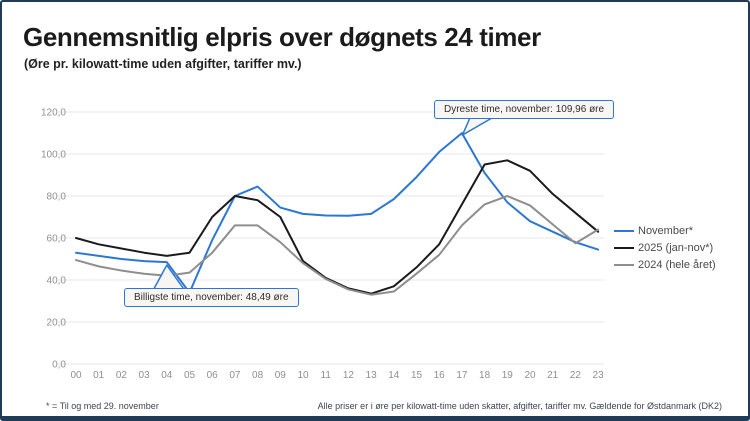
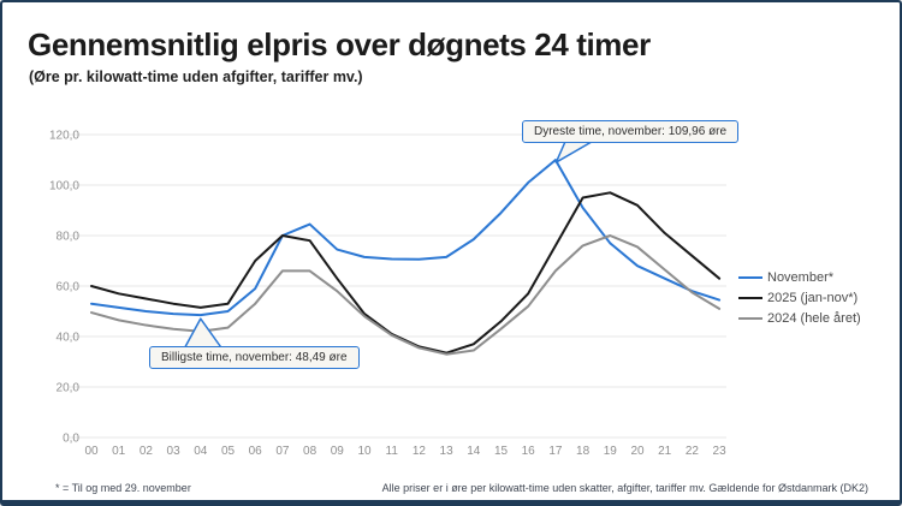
November*/05: 34 -> 50
2025 (jan-nov*)/09: 70 -> 63
2024 (hele året)/23: 64 -> 51
